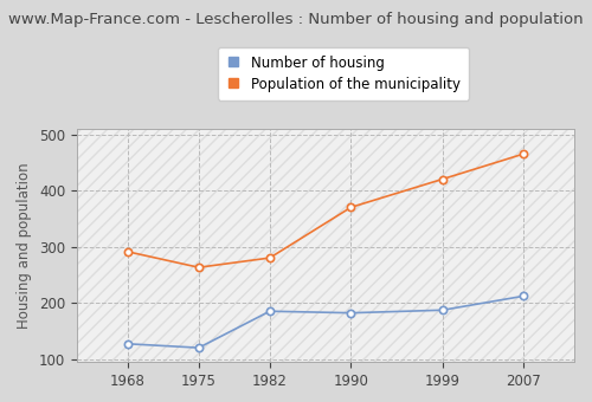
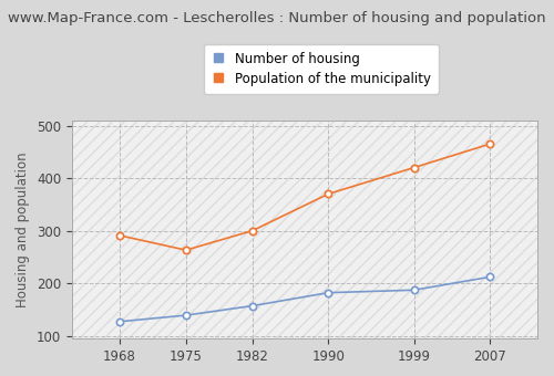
Number of housing/1975: 120 -> 139
Number of housing/1982: 185 -> 157
Population of the municipality/1982: 280 -> 300
